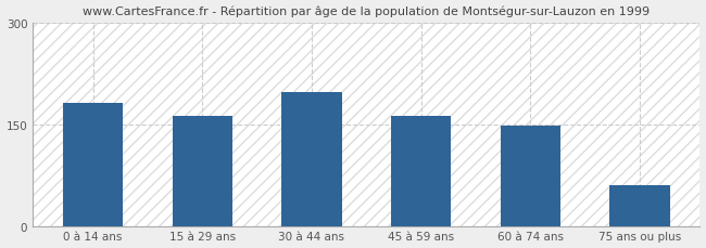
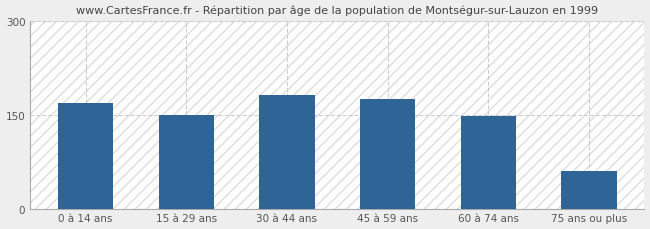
0 à 14 ans: 182 -> 170
15 à 29 ans: 162 -> 150
30 à 44 ans: 198 -> 182
45 à 59 ans: 162 -> 175
